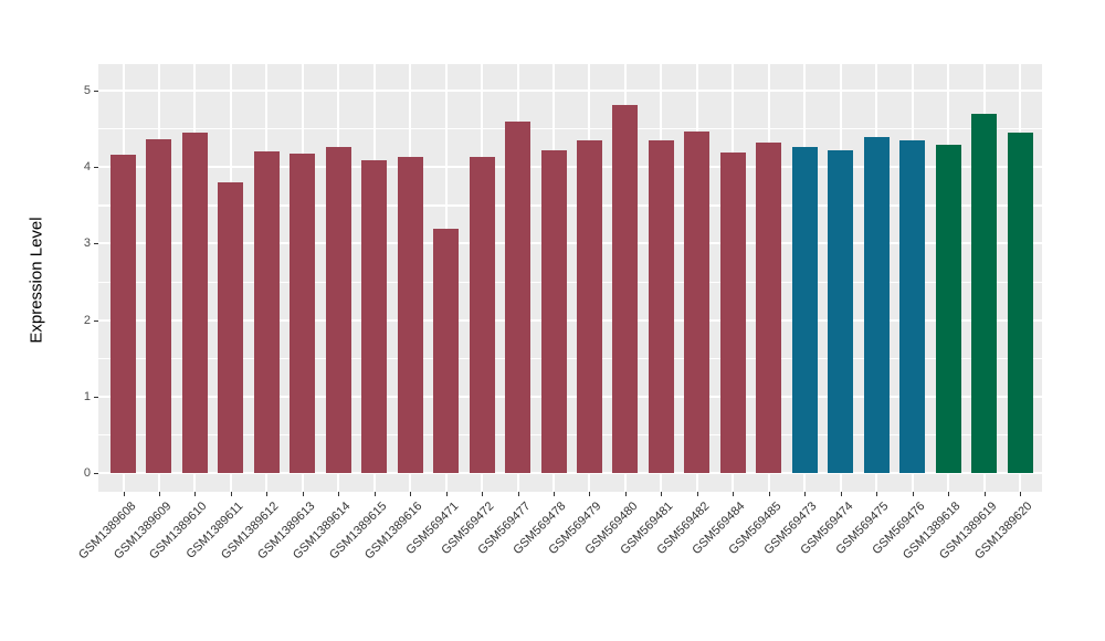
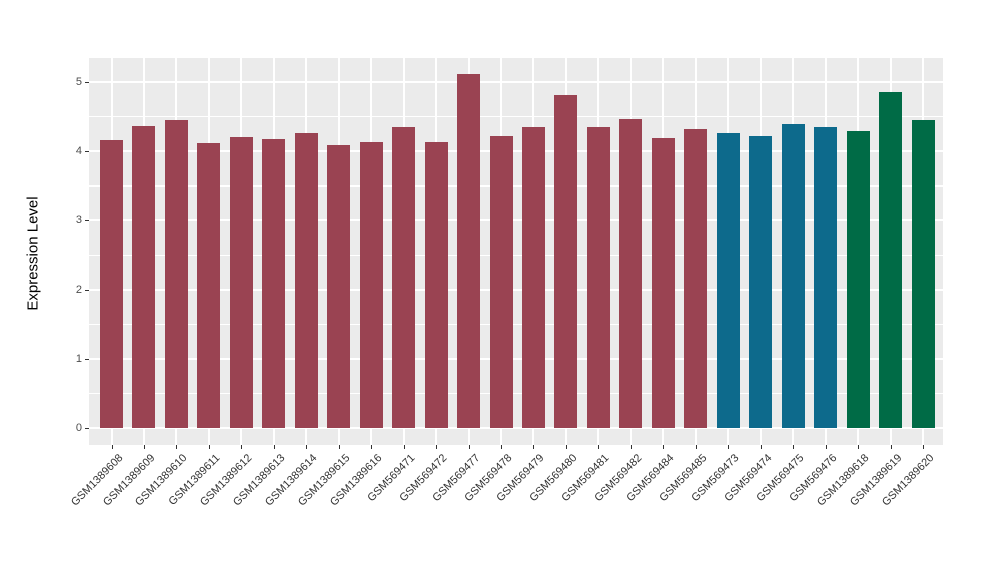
GSM1389611: 3.8 -> 4.1
GSM569471: 3.2 -> 4.3
GSM569477: 4.6 -> 5.1
GSM1389619: 4.7 -> 4.9
